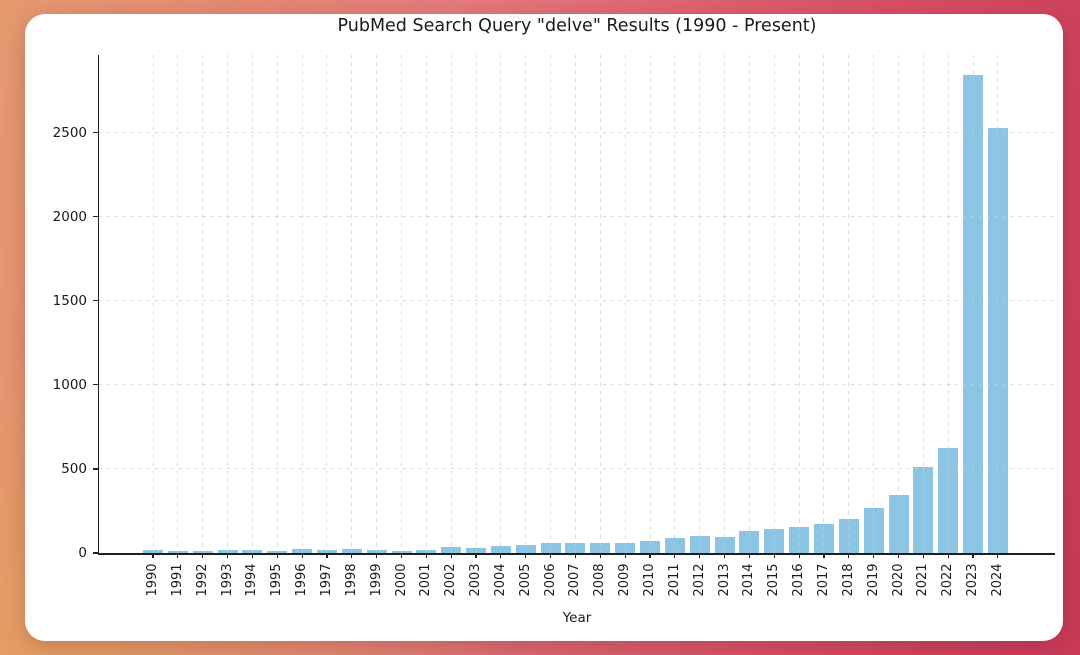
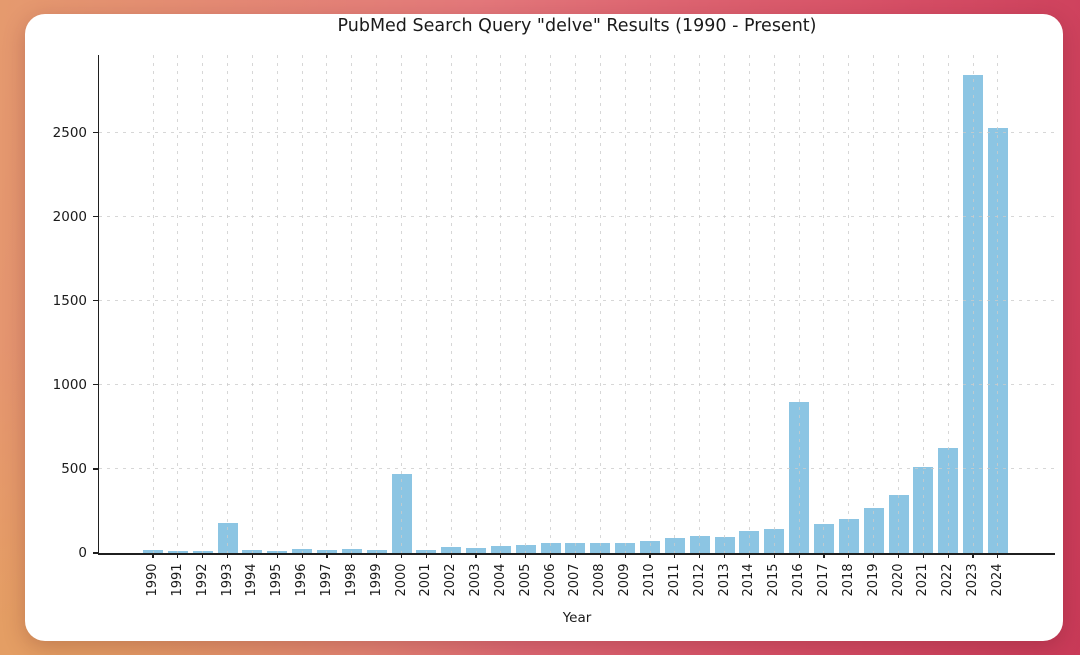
1993: 20 -> 180
2000: 10 -> 470
2016: 150 -> 900
